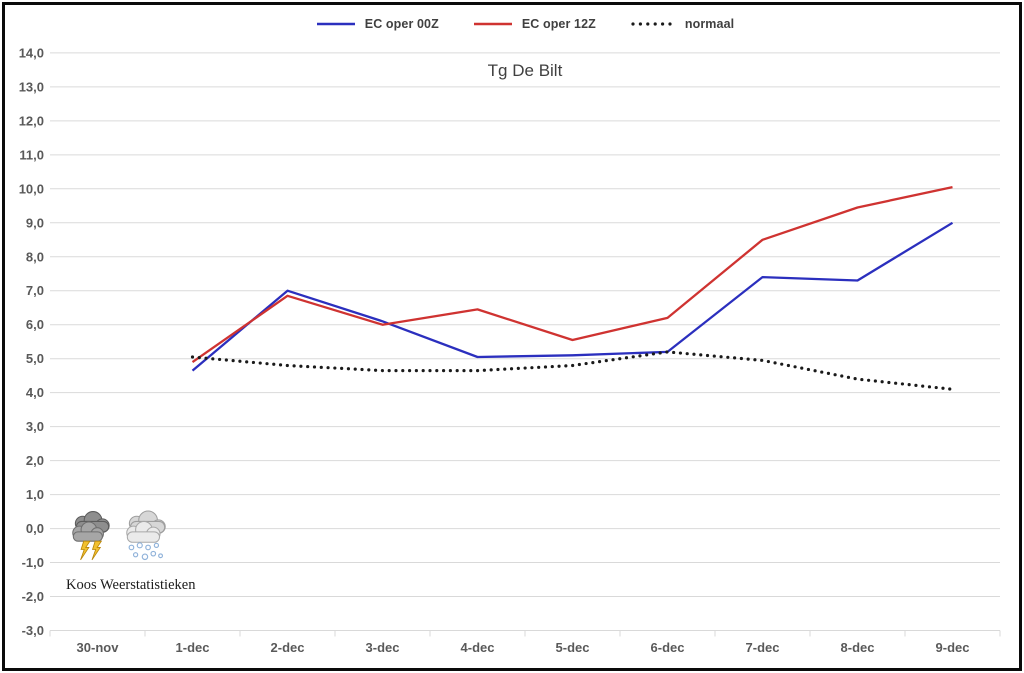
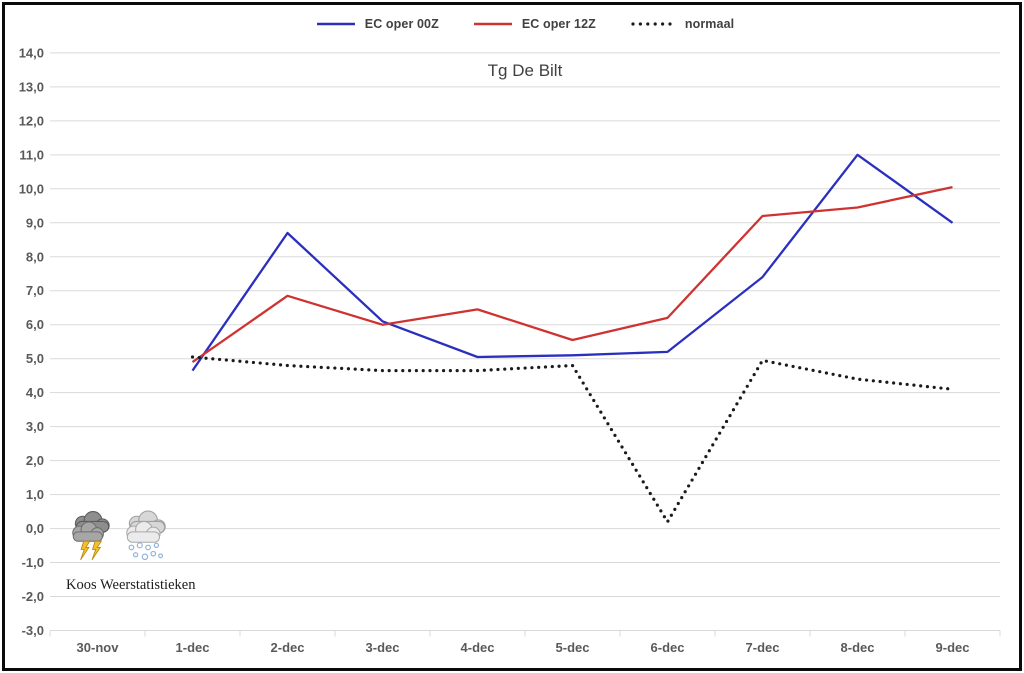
EC oper 00Z/2-dec: 7,0 -> 8,7
normaal/6-dec: 5,2 -> 0,2
EC oper 12Z/7-dec: 8,5 -> 9,2
EC oper 00Z/8-dec: 7,3 -> 11,0
